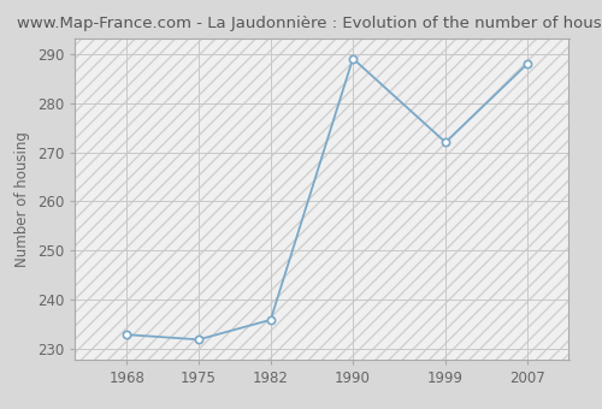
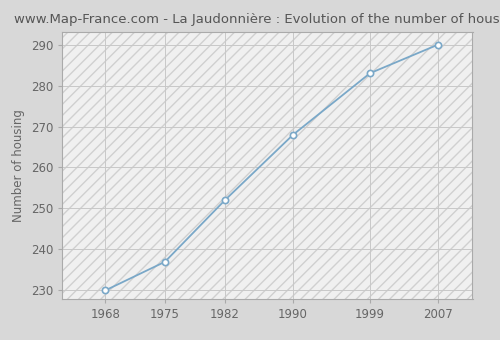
1968: 233 -> 230
1975: 232 -> 237
1982: 236 -> 252
1990: 289 -> 268
1999: 272 -> 283
2007: 288 -> 290
